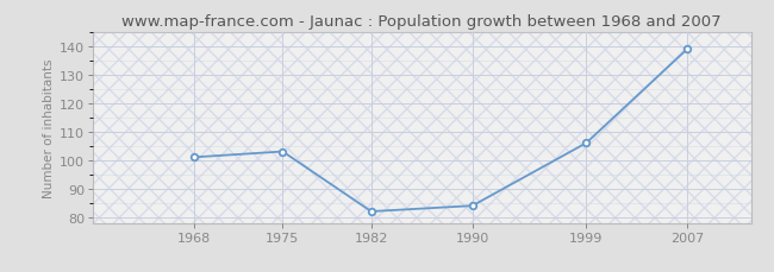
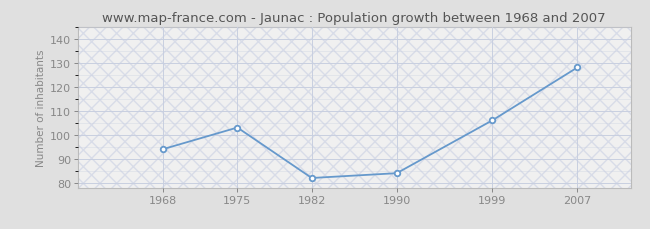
1968: 101 -> 94
2007: 139 -> 128
